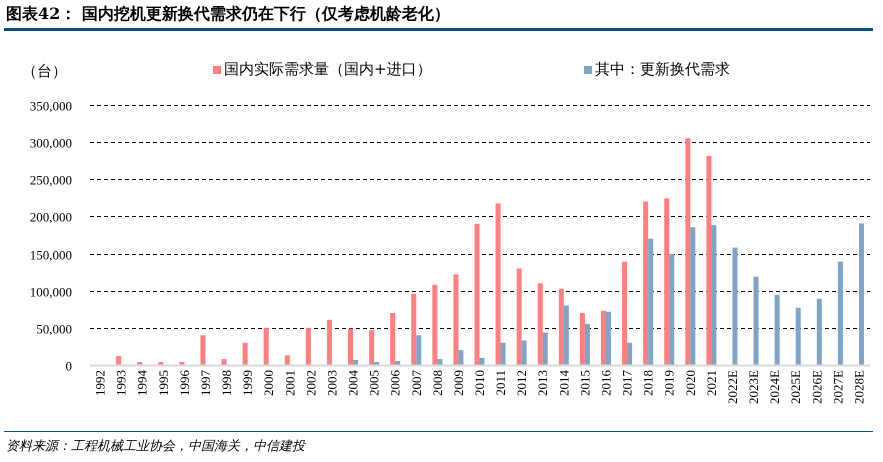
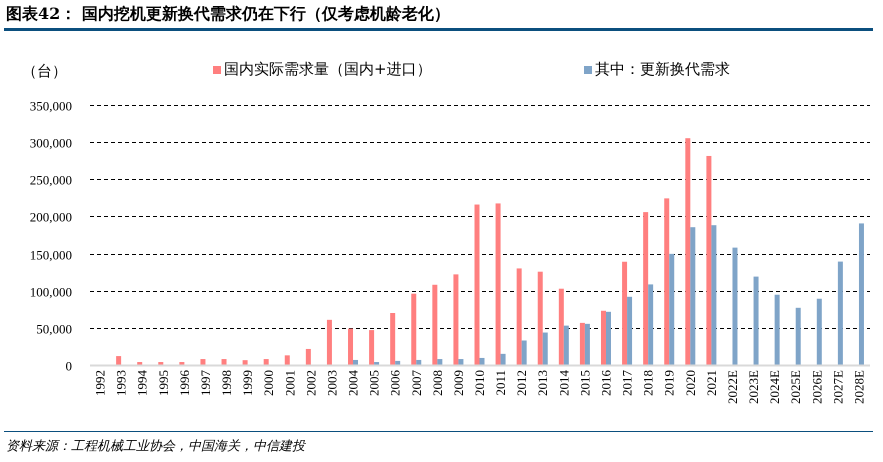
国内实际需求量（国内+进口）/1997: 40000 -> 10000
国内实际需求量（国内+进口）/1999: 30000 -> 10000
国内实际需求量（国内+进口）/2000: 50000 -> 10000
国内实际需求量（国内+进口）/2002: 50000 -> 20000
其中：更新换代需求/2007: 40000 -> 10000
其中：更新换代需求/2009: 20000 -> 10000
国内实际需求量（国内+进口）/2010: 190000 -> 220000
其中：更新换代需求/2011: 30000 -> 20000
国内实际需求量（国内+进口）/2013: 110000 -> 130000
其中：更新换代需求/2014: 80000 -> 50000
国内实际需求量（国内+进口）/2015: 70000 -> 60000
其中：更新换代需求/2017: 30000 -> 90000
国内实际需求量（国内+进口）/2018: 220000 -> 210000
其中：更新换代需求/2018: 170000 -> 110000
